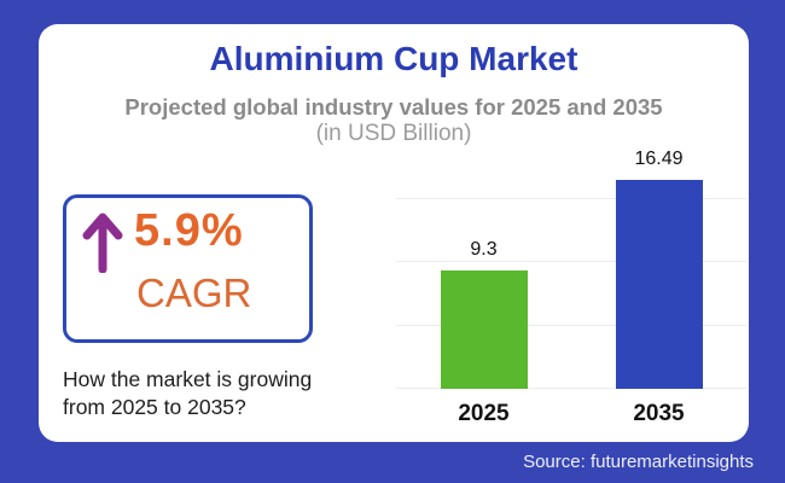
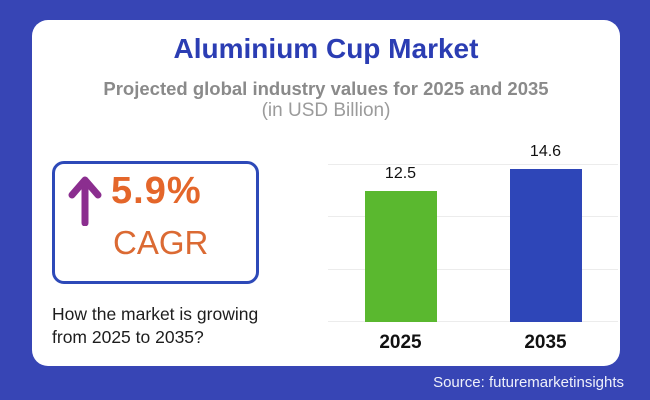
2025: 9.3 -> 12.5
2035: 16.49 -> 14.6
